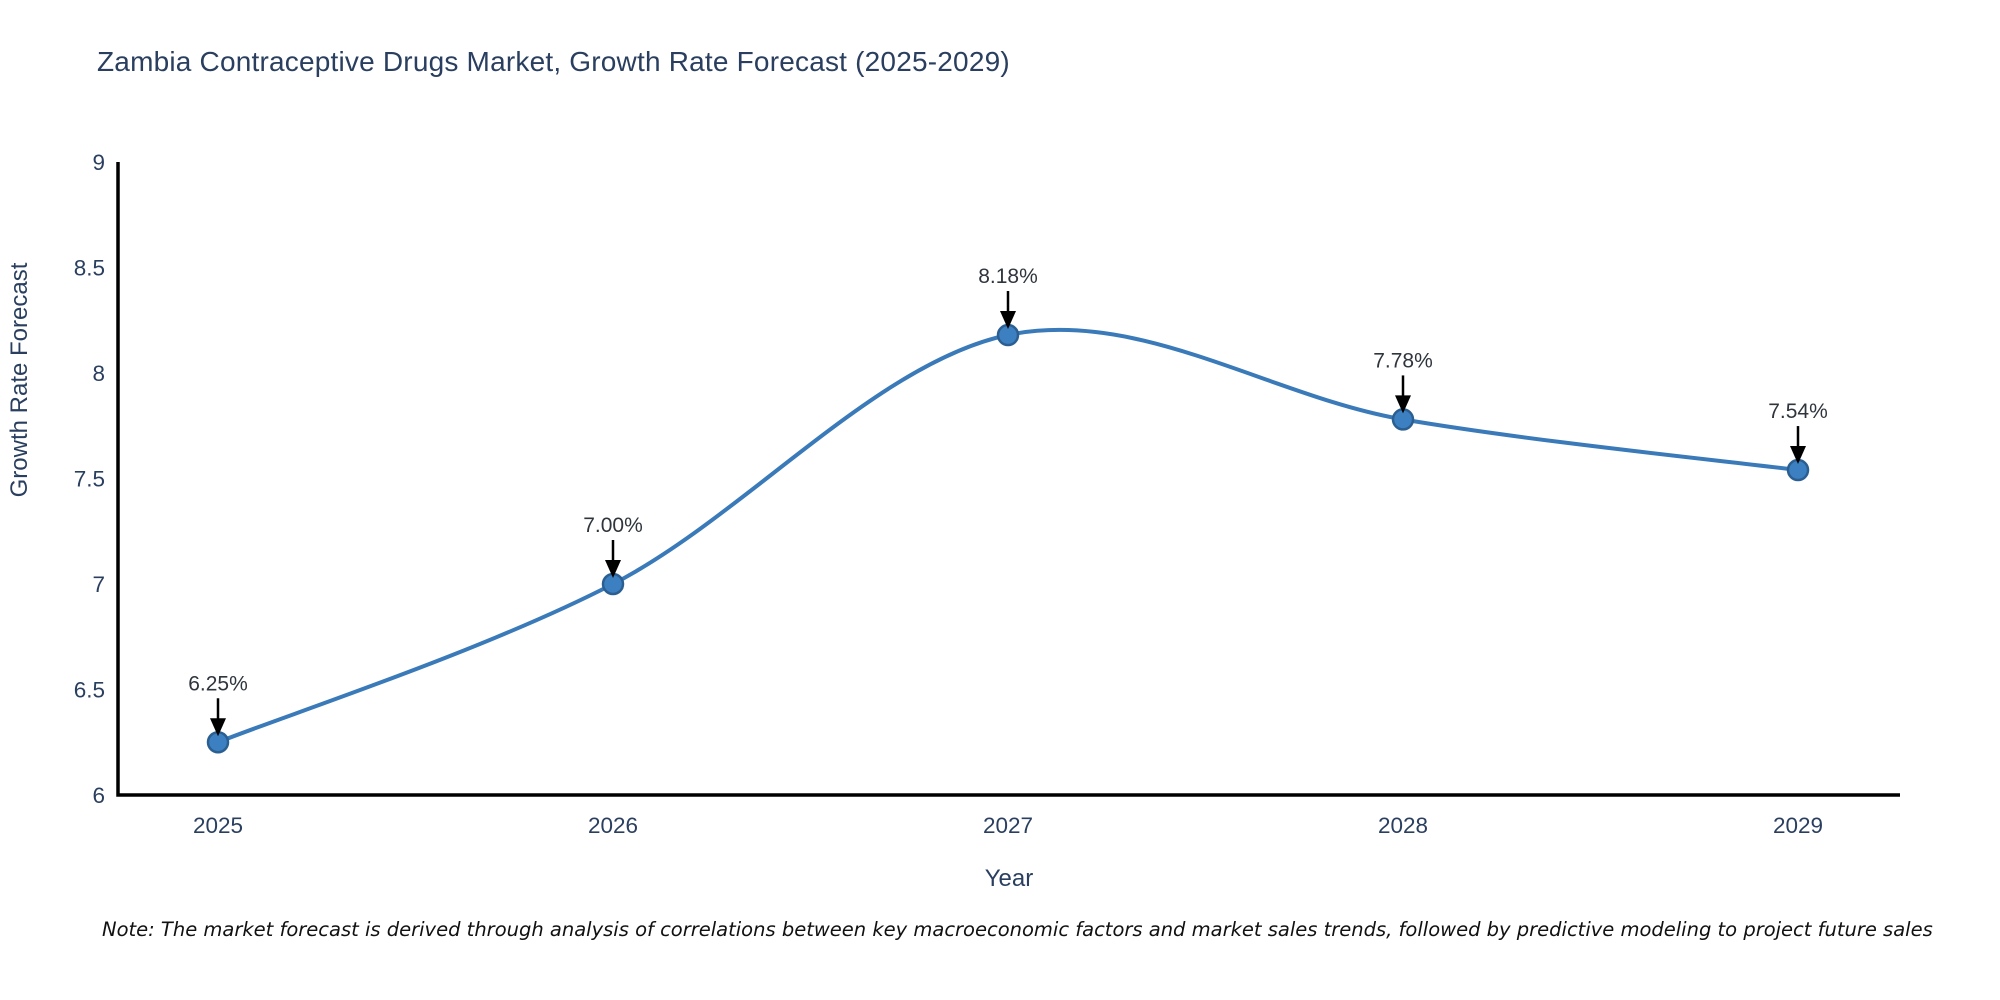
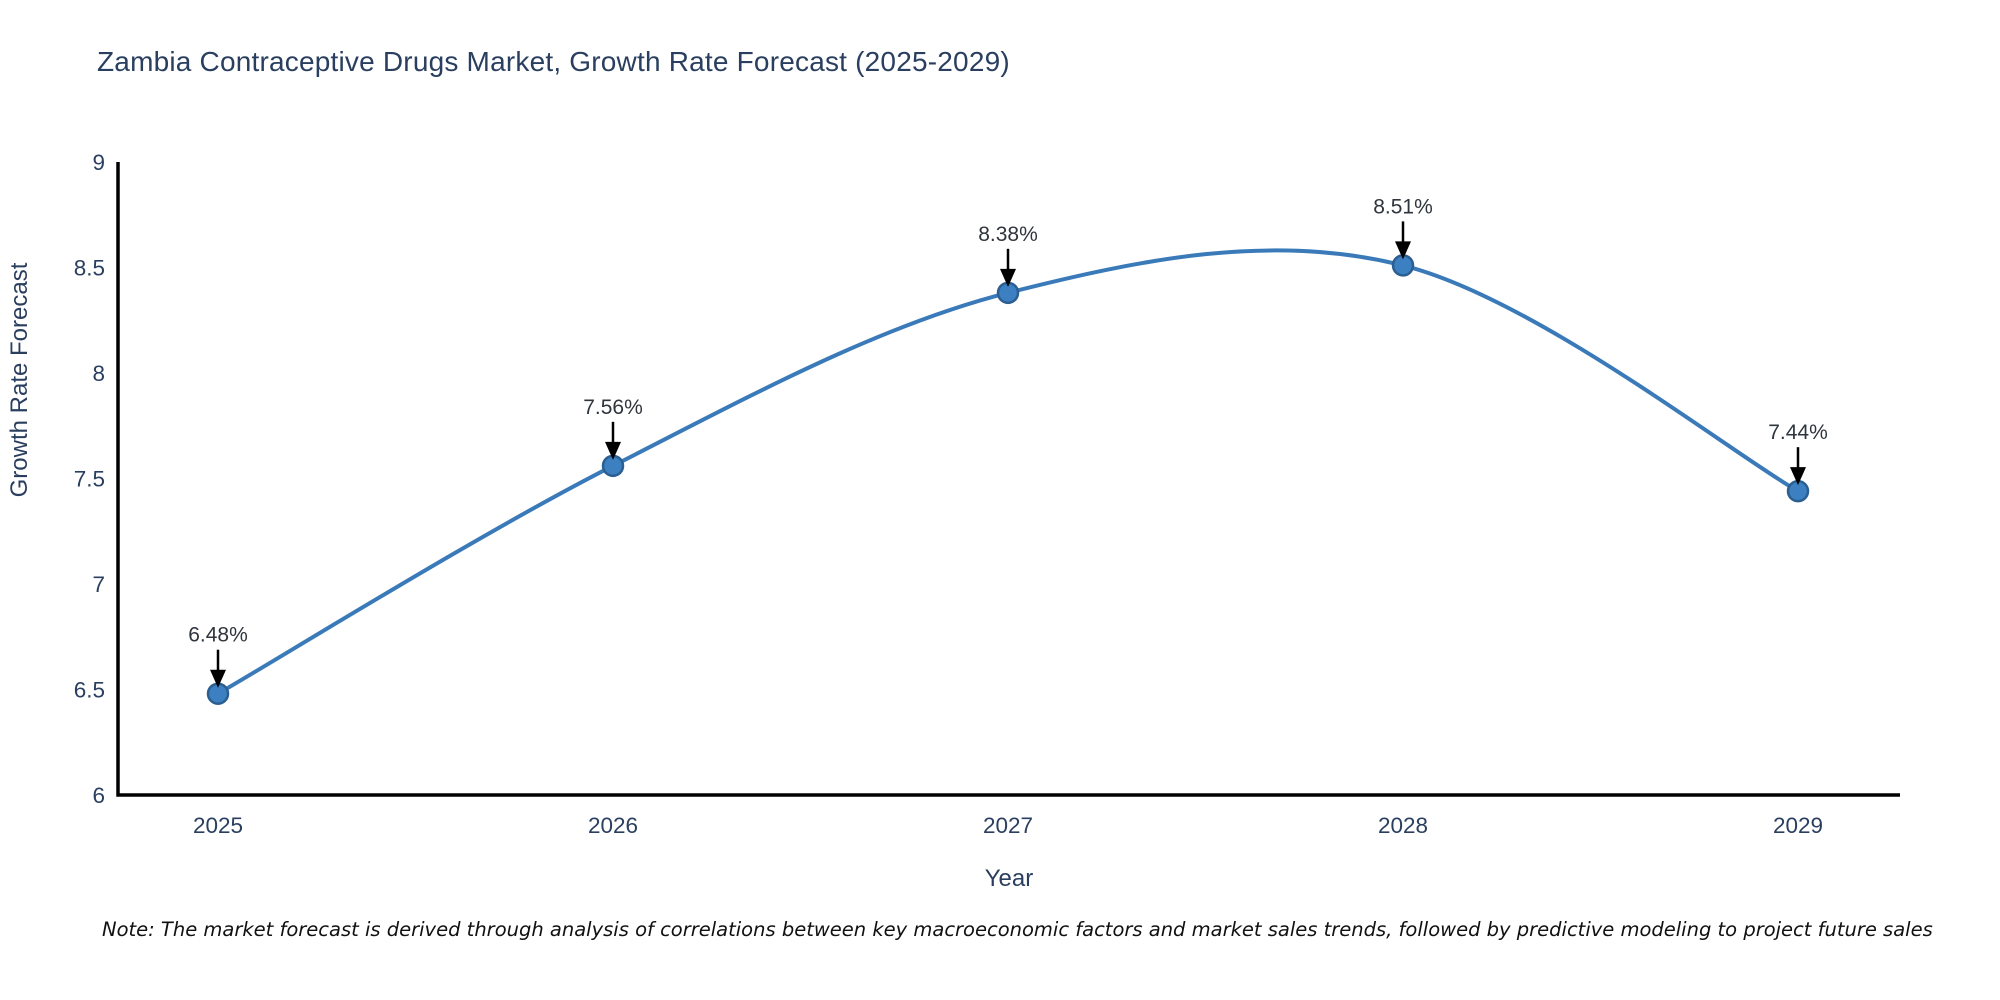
2025: 6.25% -> 6.48%
2026: 7.00% -> 7.56%
2027: 8.18% -> 8.38%
2028: 7.78% -> 8.51%
2029: 7.54% -> 7.44%
